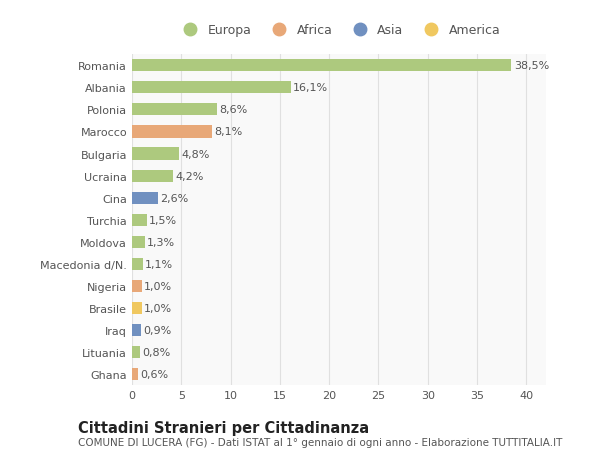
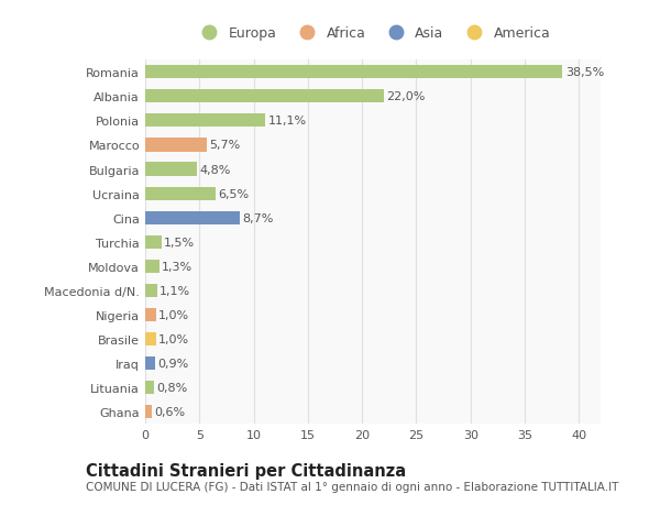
Albania: 16,1% -> 22,0%
Polonia: 8,6% -> 11,1%
Marocco: 8,1% -> 5,7%
Ucraina: 4,2% -> 6,5%
Cina: 2,6% -> 8,7%
